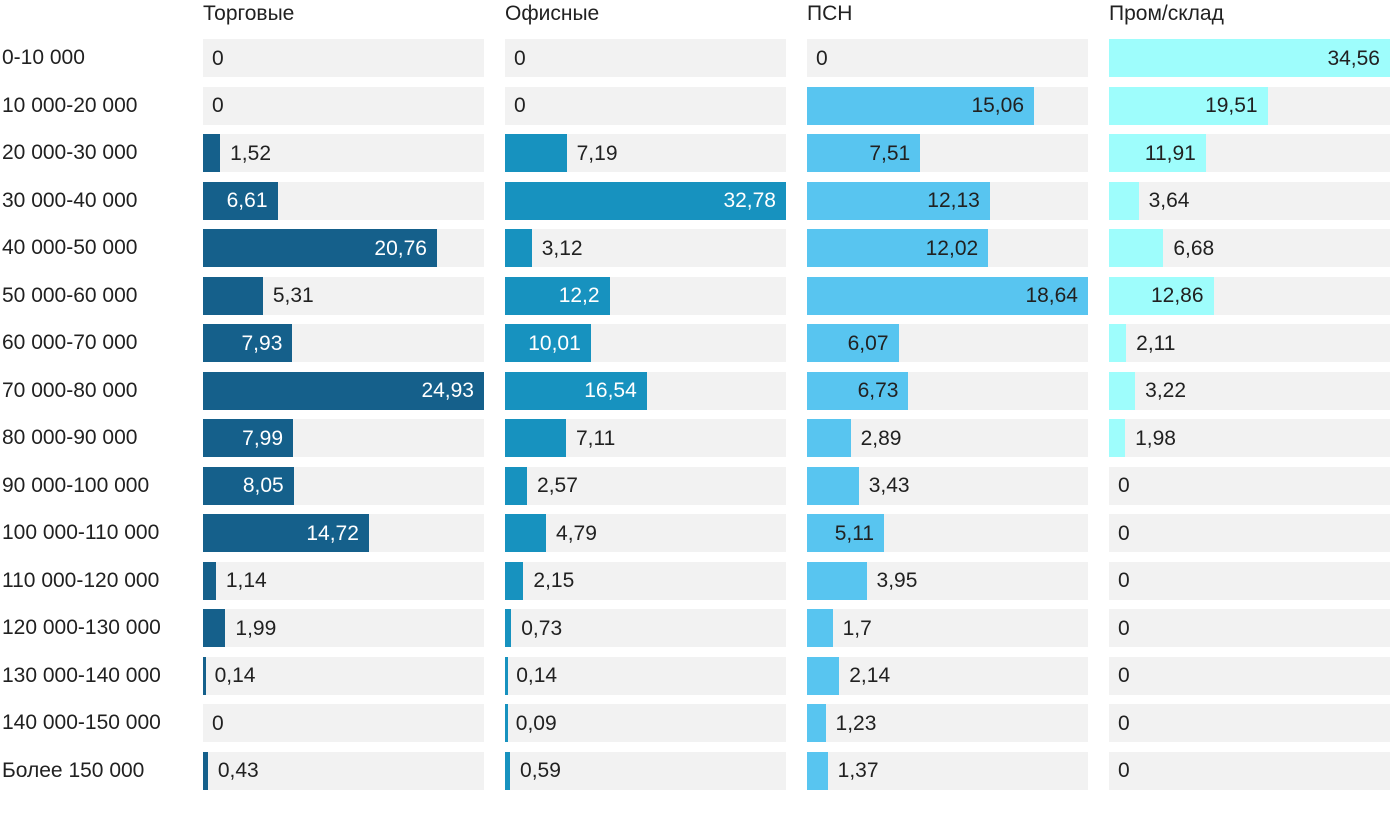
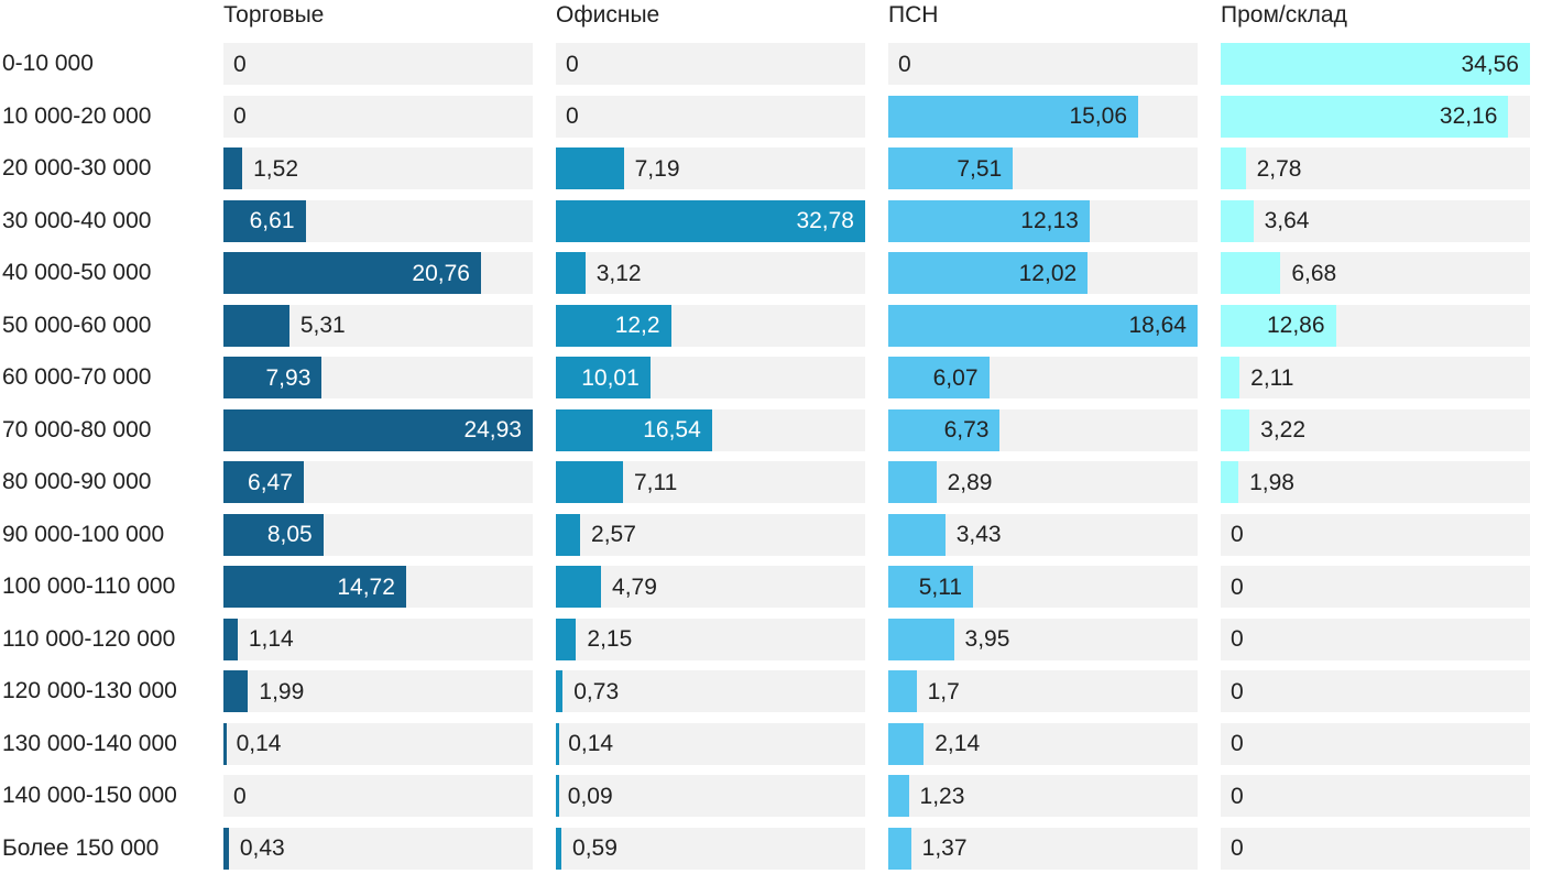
Пром/склад/10 000-20 000: 19,51 -> 32,16
Пром/склад/20 000-30 000: 11,91 -> 2,78
Торговые/80 000-90 000: 7,99 -> 6,47
